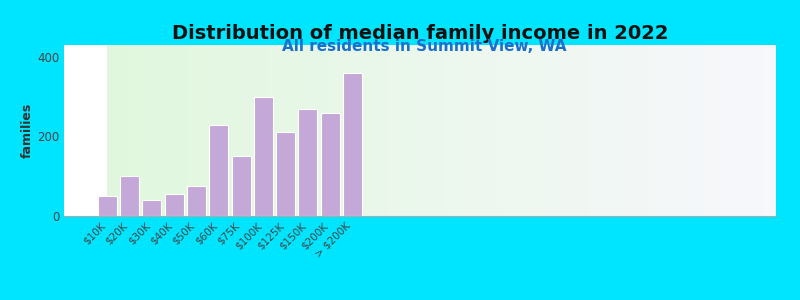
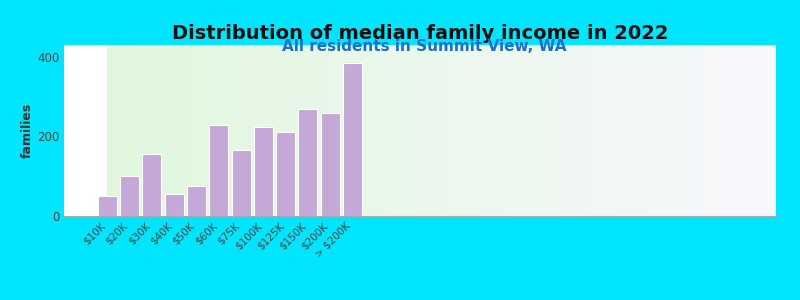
$30K: 40 -> 155
$75K: 150 -> 165
$100K: 300 -> 225
> $200K: 360 -> 385
